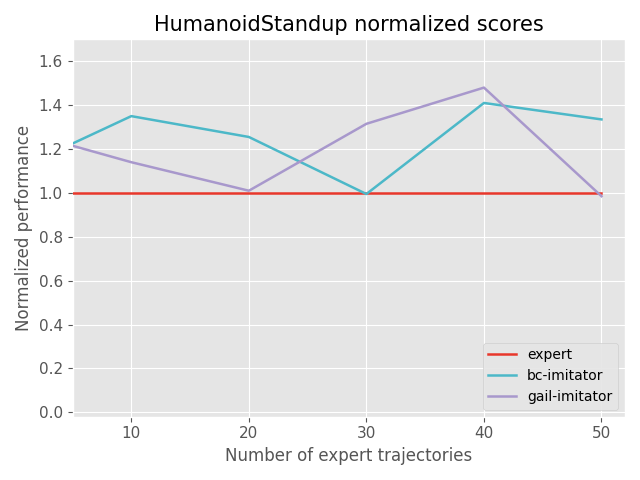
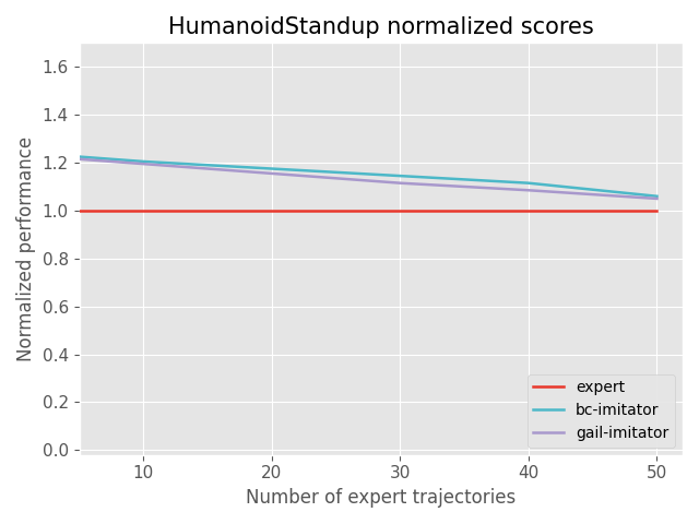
bc-imitator/10: 1.350 -> 1.205
gail-imitator/10: 1.140 -> 1.195
bc-imitator/20: 1.255 -> 1.175
gail-imitator/20: 1.010 -> 1.155
bc-imitator/30: 0.995 -> 1.145
gail-imitator/30: 1.315 -> 1.115
bc-imitator/40: 1.410 -> 1.115
gail-imitator/40: 1.480 -> 1.085
bc-imitator/50: 1.335 -> 1.060
gail-imitator/50: 0.985 -> 1.050
